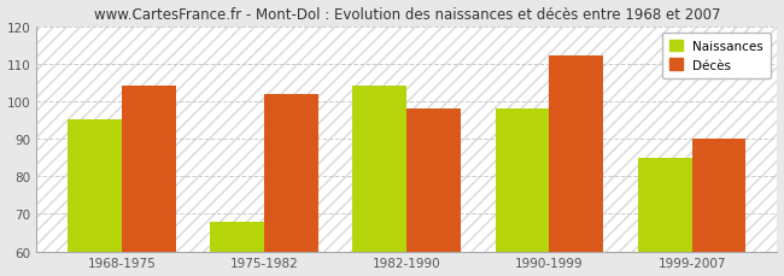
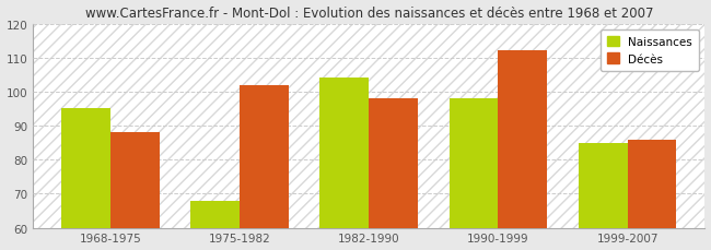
Décès/1968-1975: 104 -> 88
Décès/1999-2007: 90 -> 86
